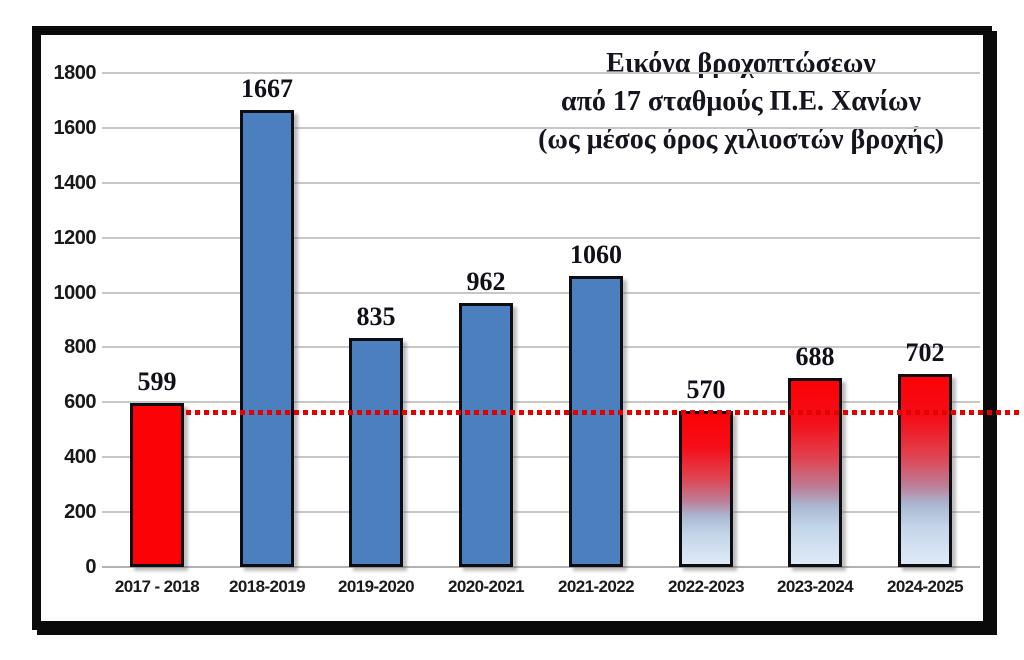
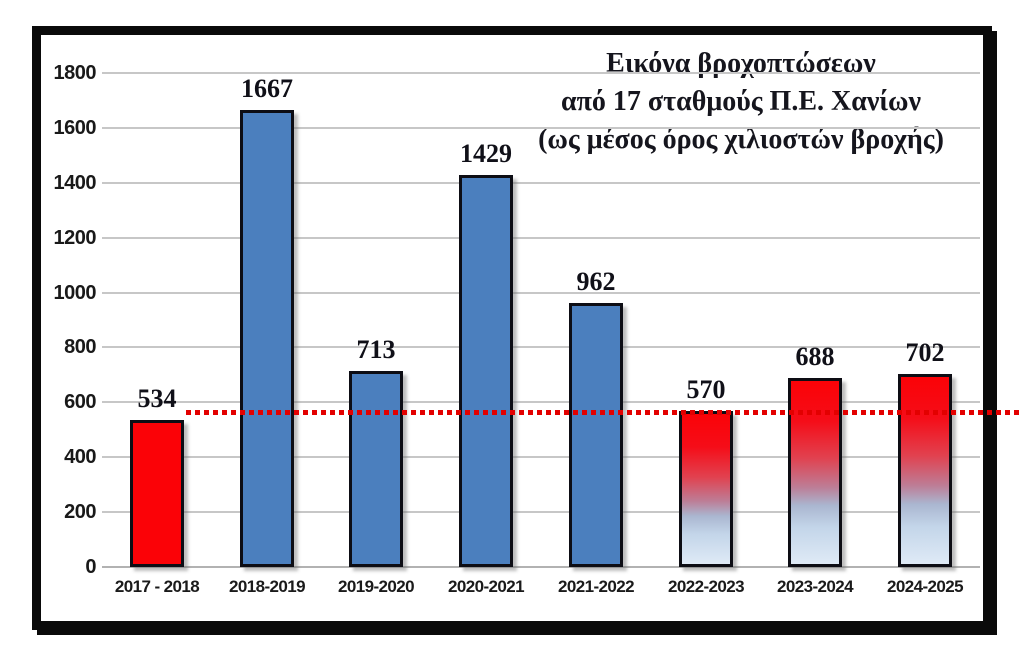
2017 - 2018: 599 -> 534
2019-2020: 835 -> 713
2020-2021: 962 -> 1429
2021-2022: 1060 -> 962
